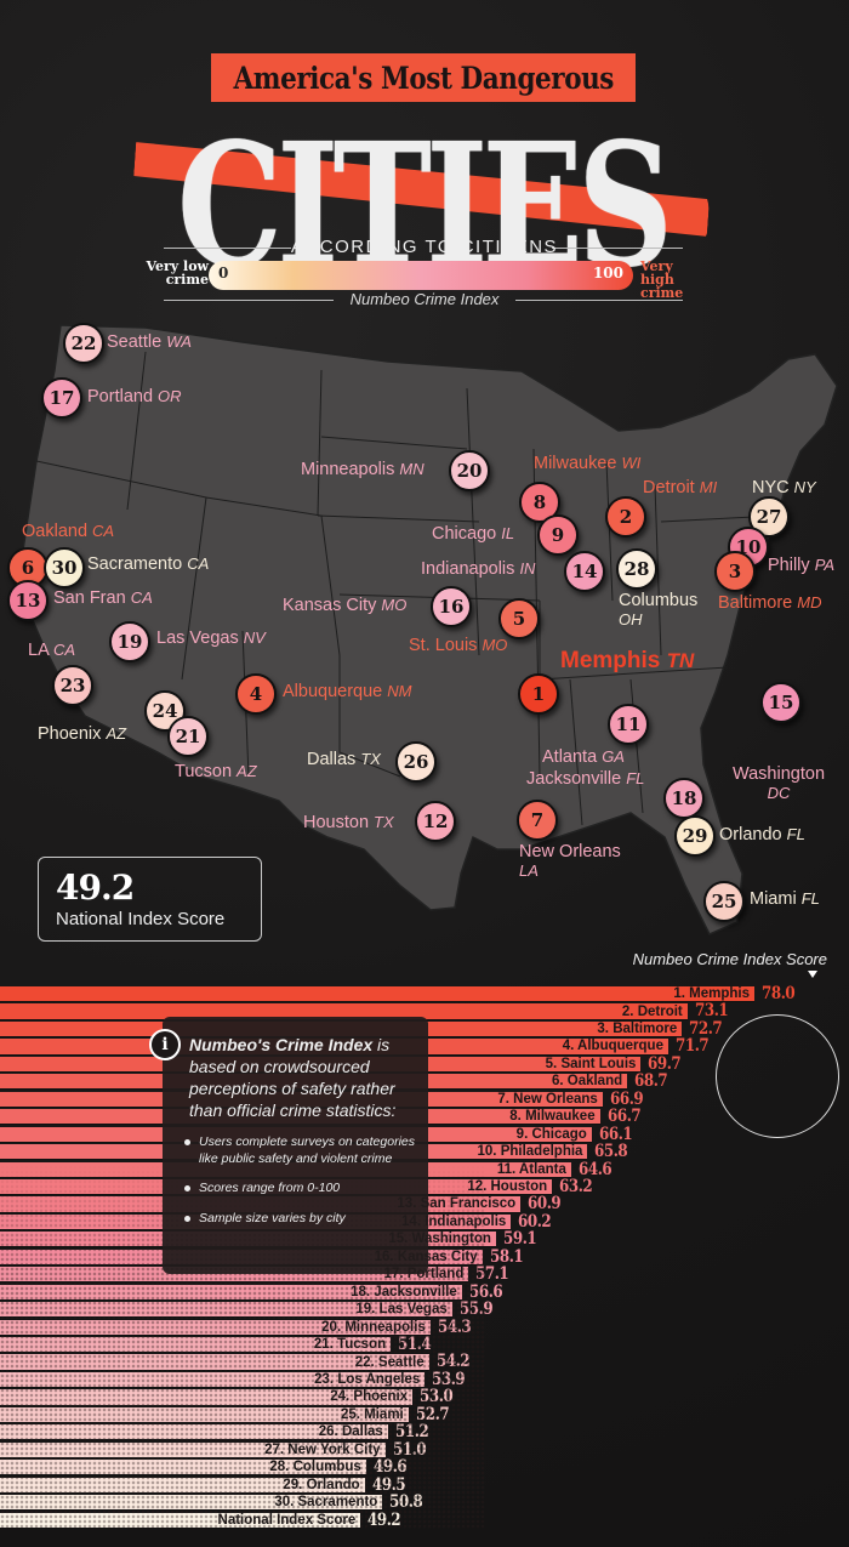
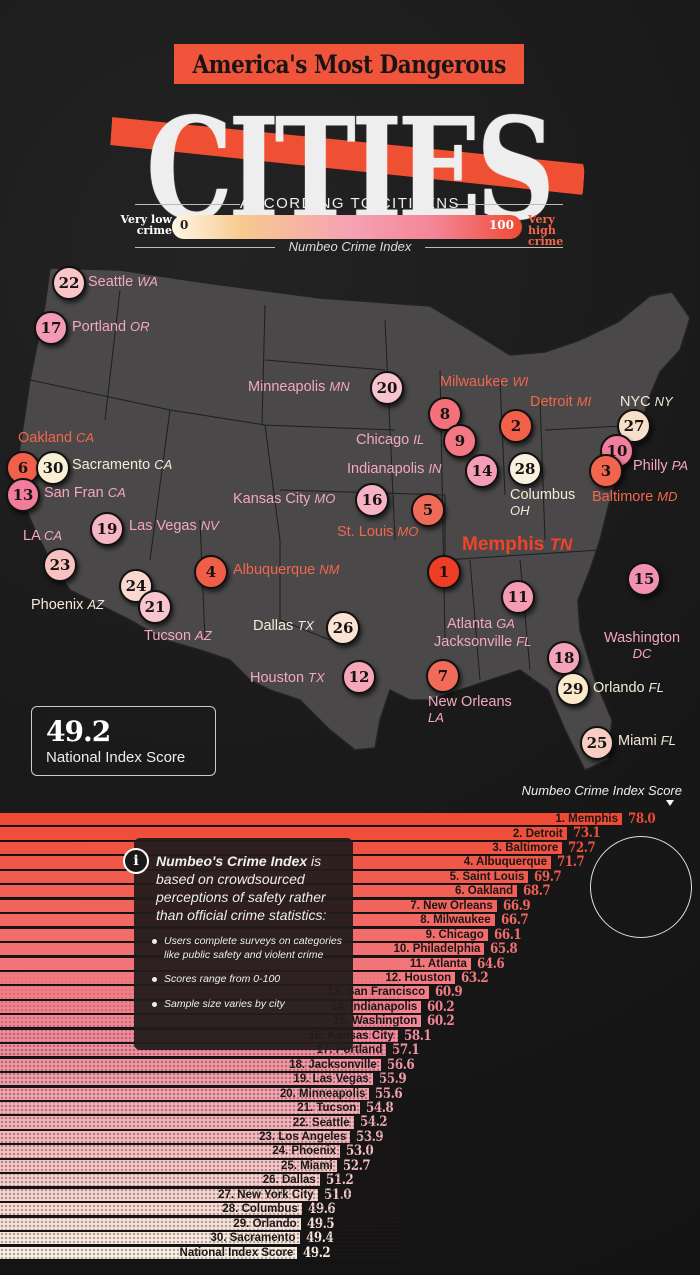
15. Washington: 59.1 -> 60.2
20. Minneapolis: 54.3 -> 55.6
21. Tucson: 51.4 -> 54.8
30. Sacramento: 50.8 -> 49.4
